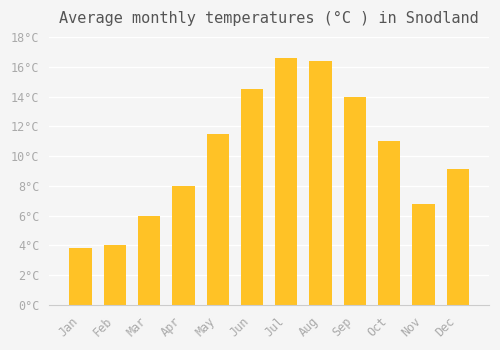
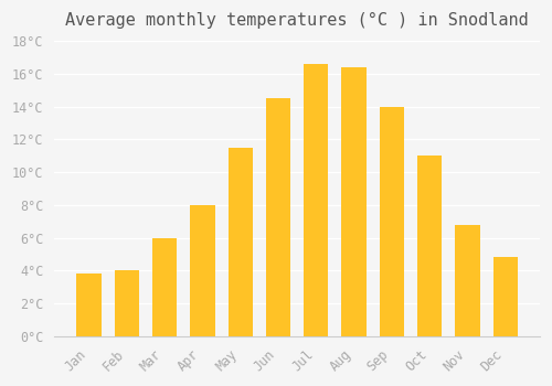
Dec: 9.1°C -> 4.8°C
